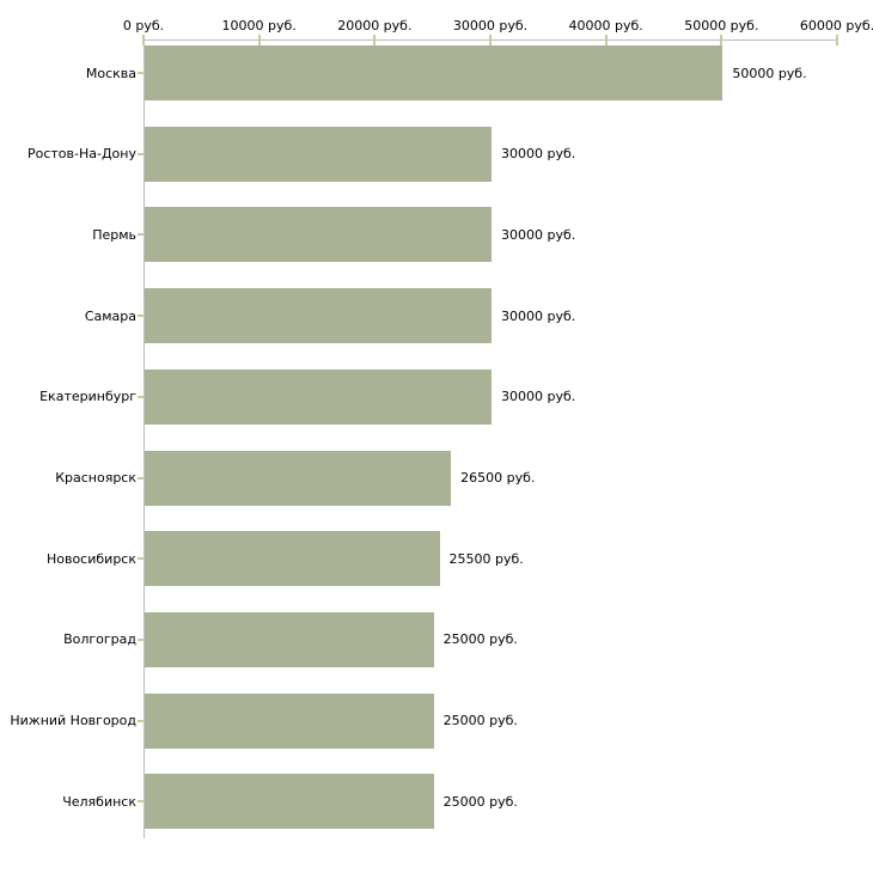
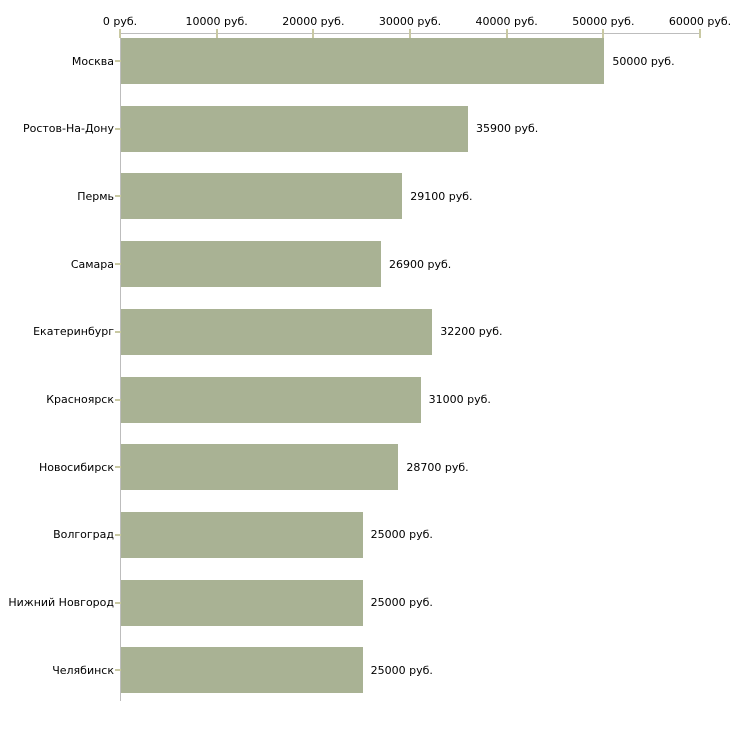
Ростов-На-Дону: 30000 -> 35900
Пермь: 30000 -> 29100
Самара: 30000 -> 26900
Екатеринбург: 30000 -> 32200
Красноярск: 26500 -> 31000
Новосибирск: 25500 -> 28700
